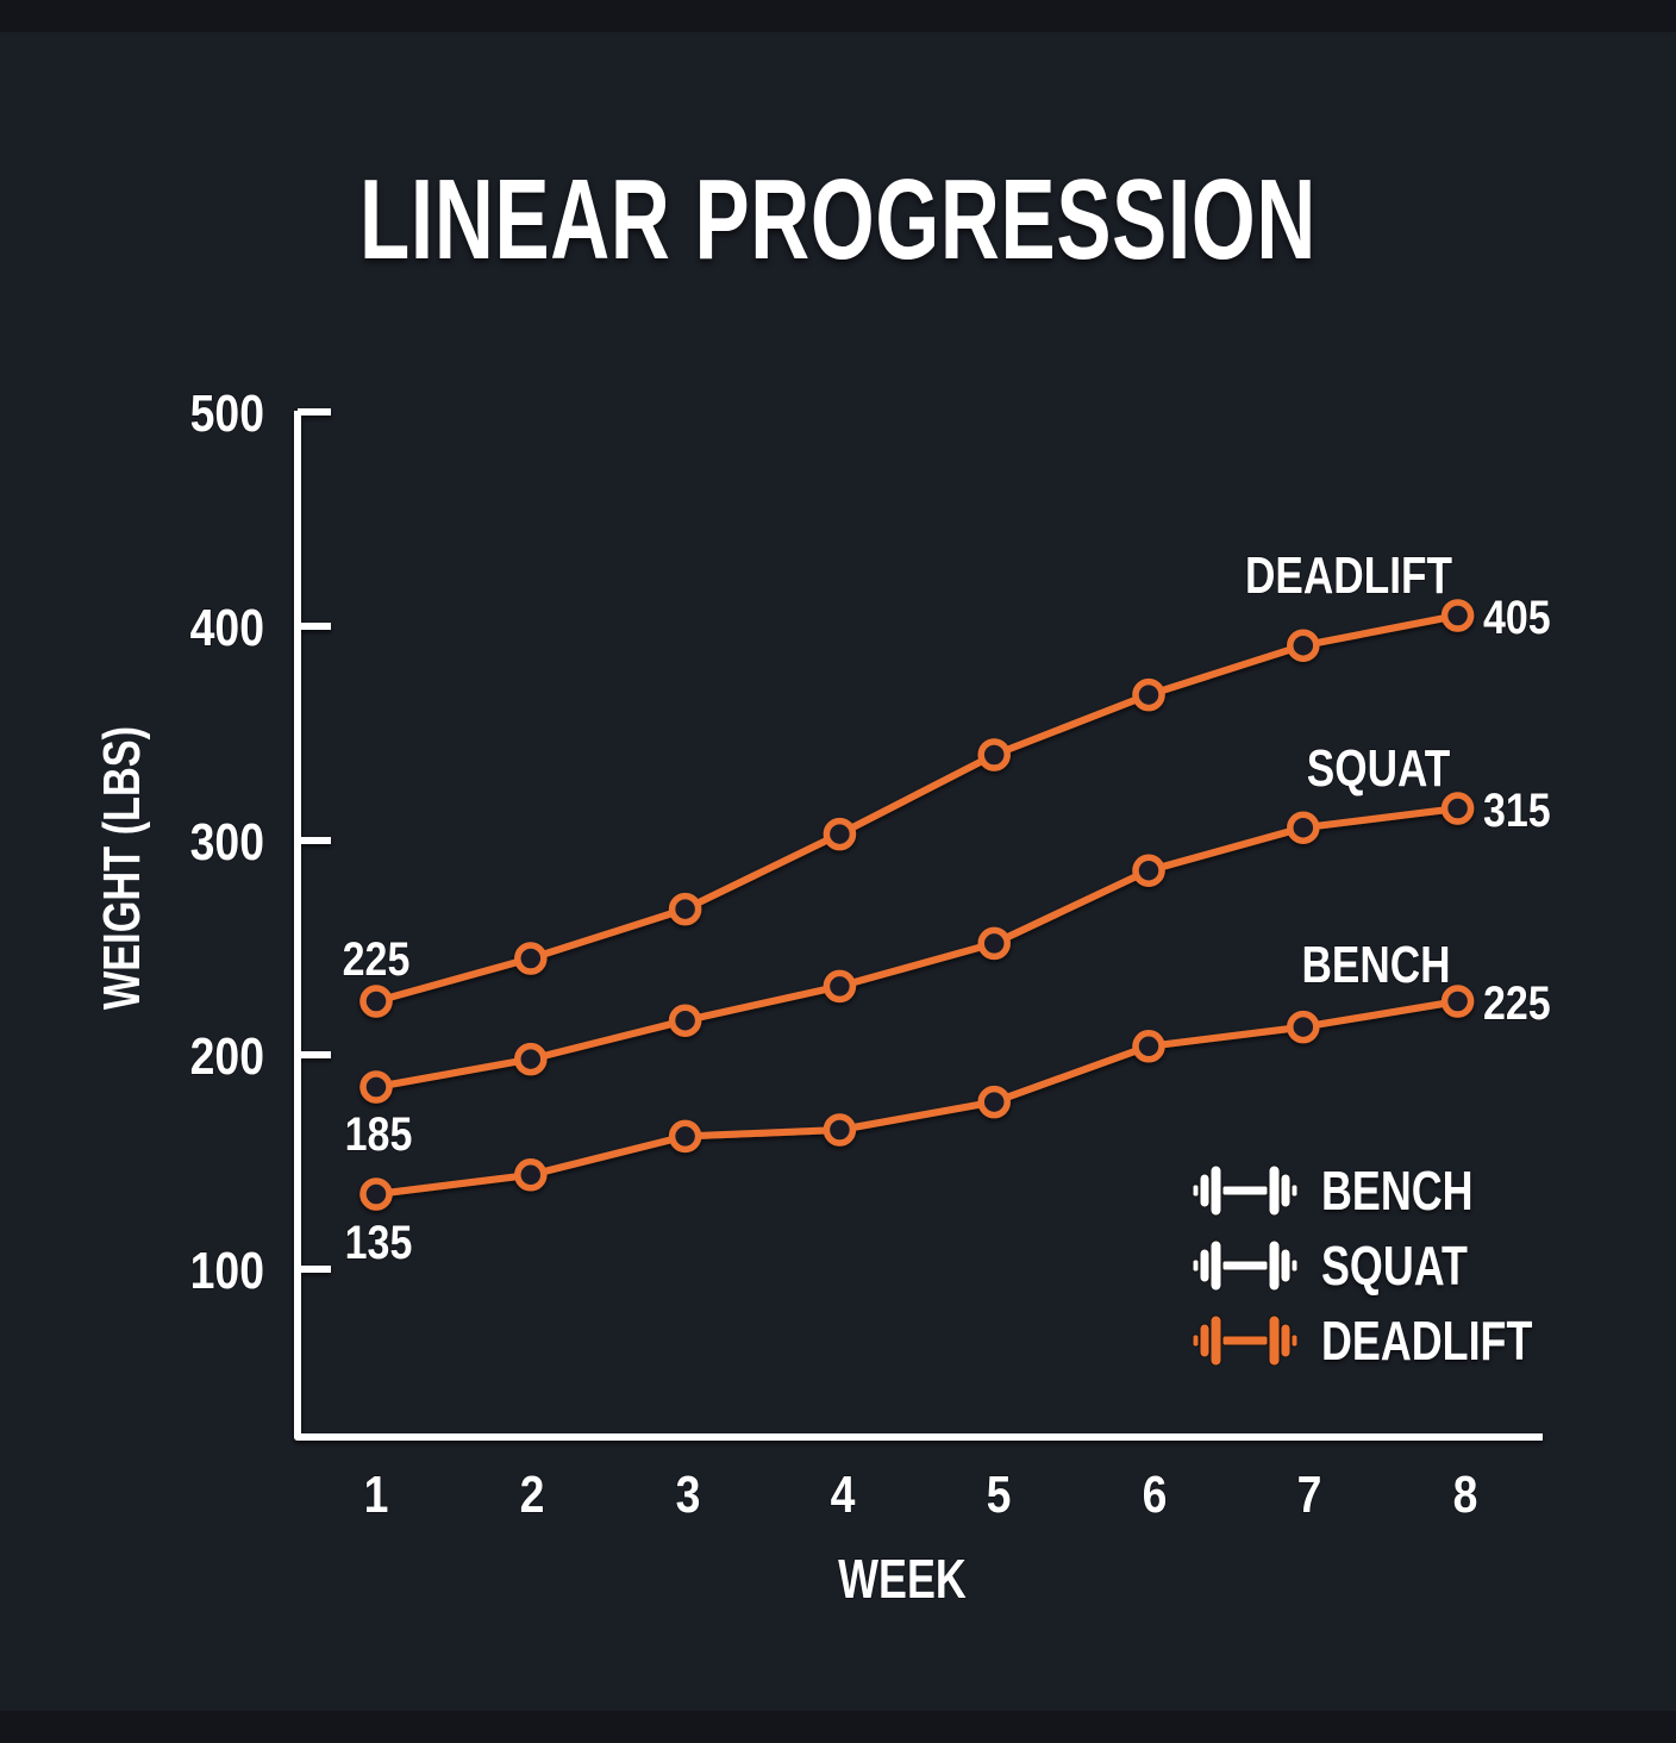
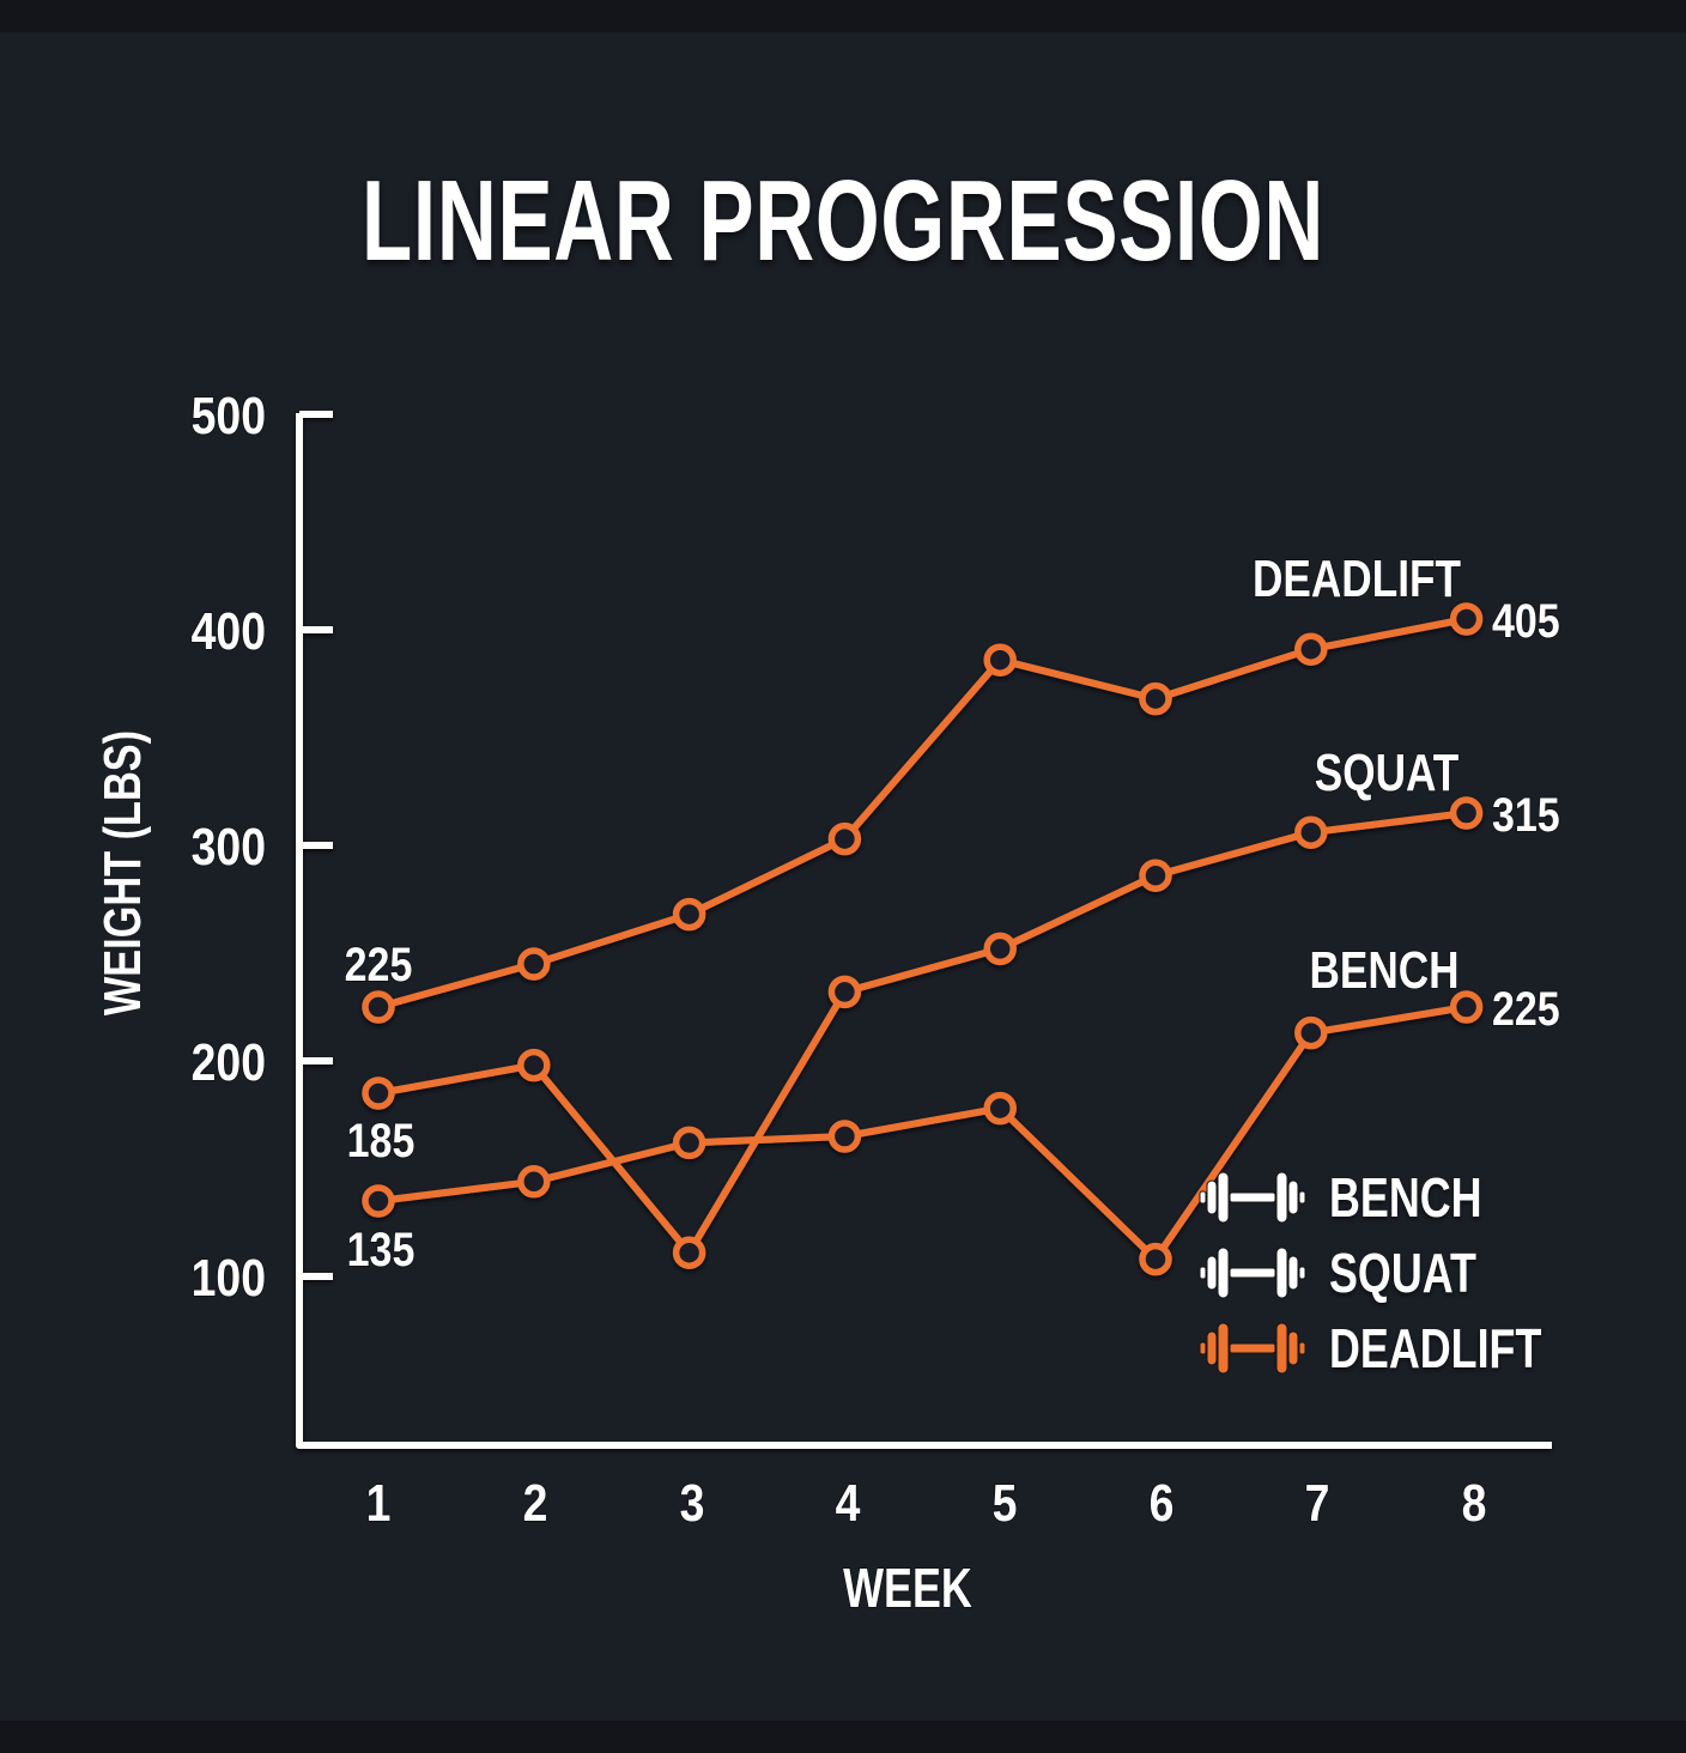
SQUAT/3: 216 -> 111
DEADLIFT/5: 340 -> 386
BENCH/6: 204 -> 108
